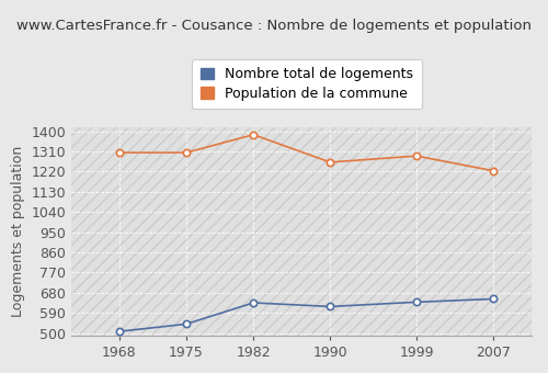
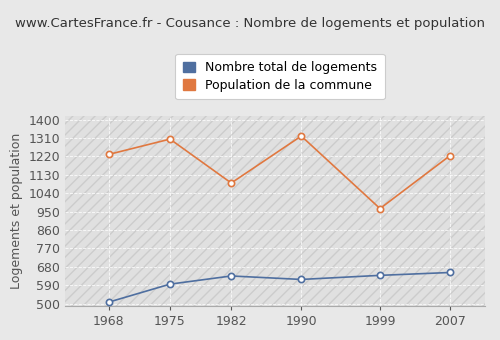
Population de la commune/1968: 1305 -> 1230
Nombre total de logements/1975: 540 -> 595
Population de la commune/1982: 1385 -> 1090
Population de la commune/1990: 1262 -> 1320
Population de la commune/1999: 1290 -> 965
